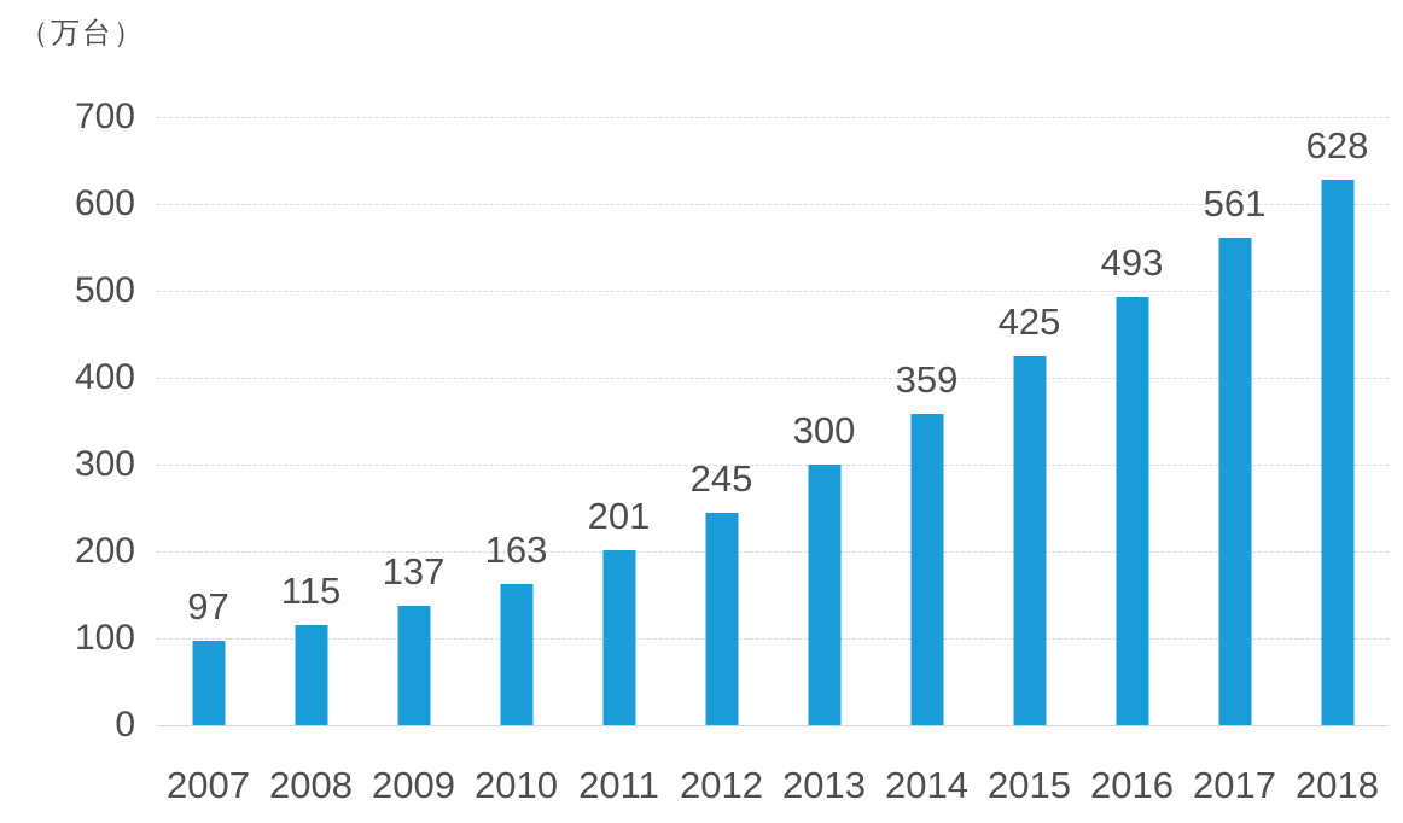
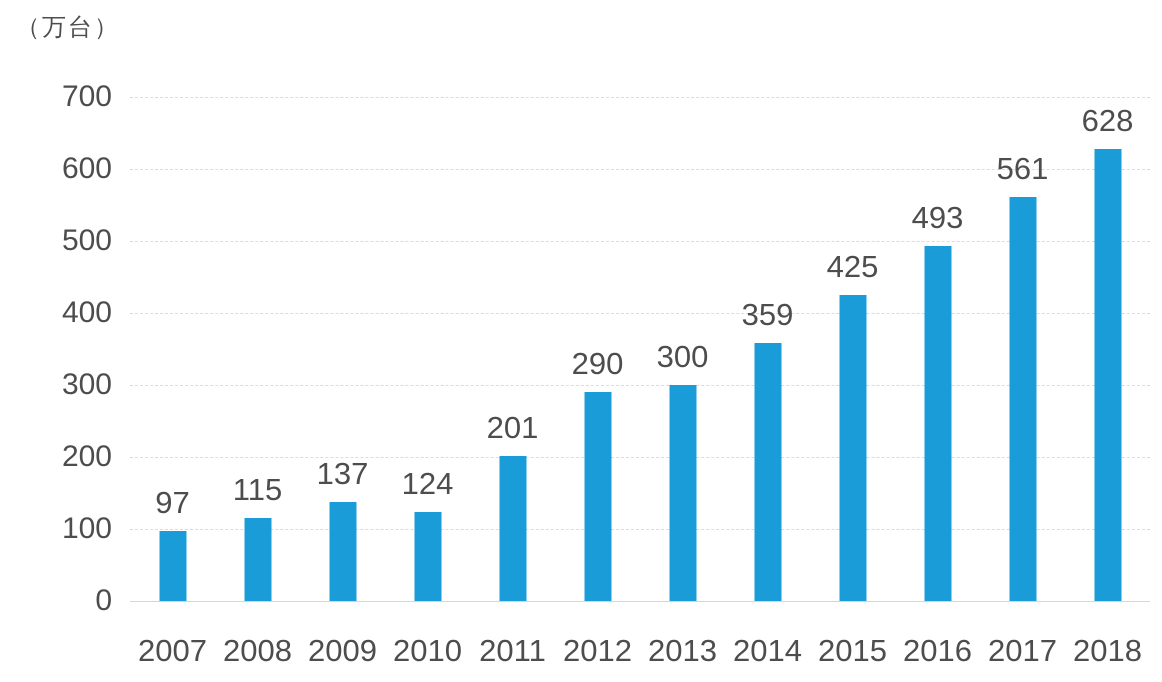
2010: 163 -> 124
2012: 245 -> 290
